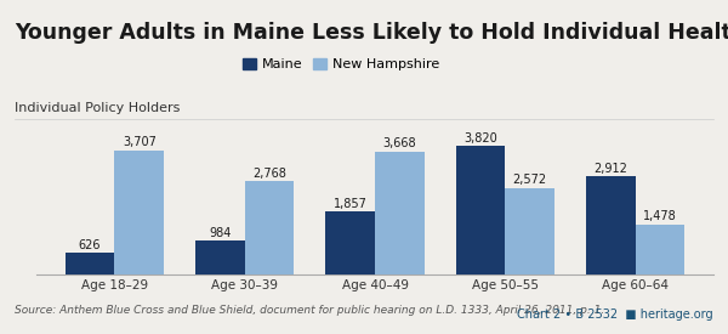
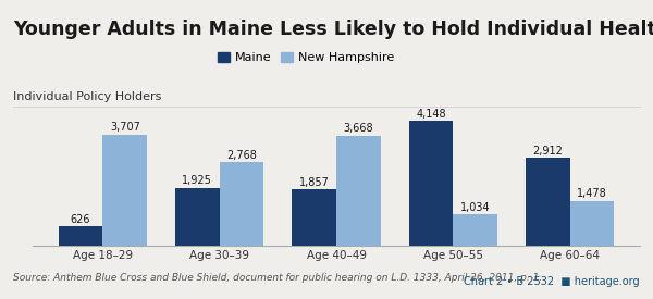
Maine/Age 30–39: 984 -> 1,925
Maine/Age 50–55: 3,820 -> 4,148
New Hampshire/Age 50–55: 2,572 -> 1,034
